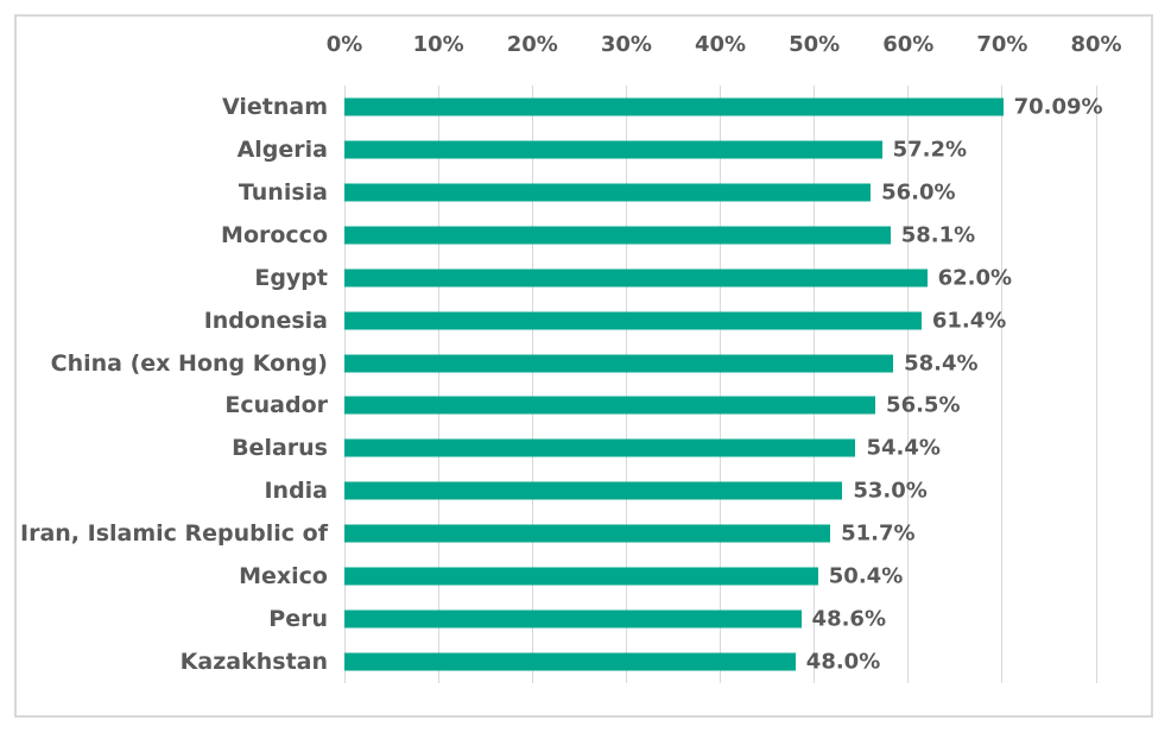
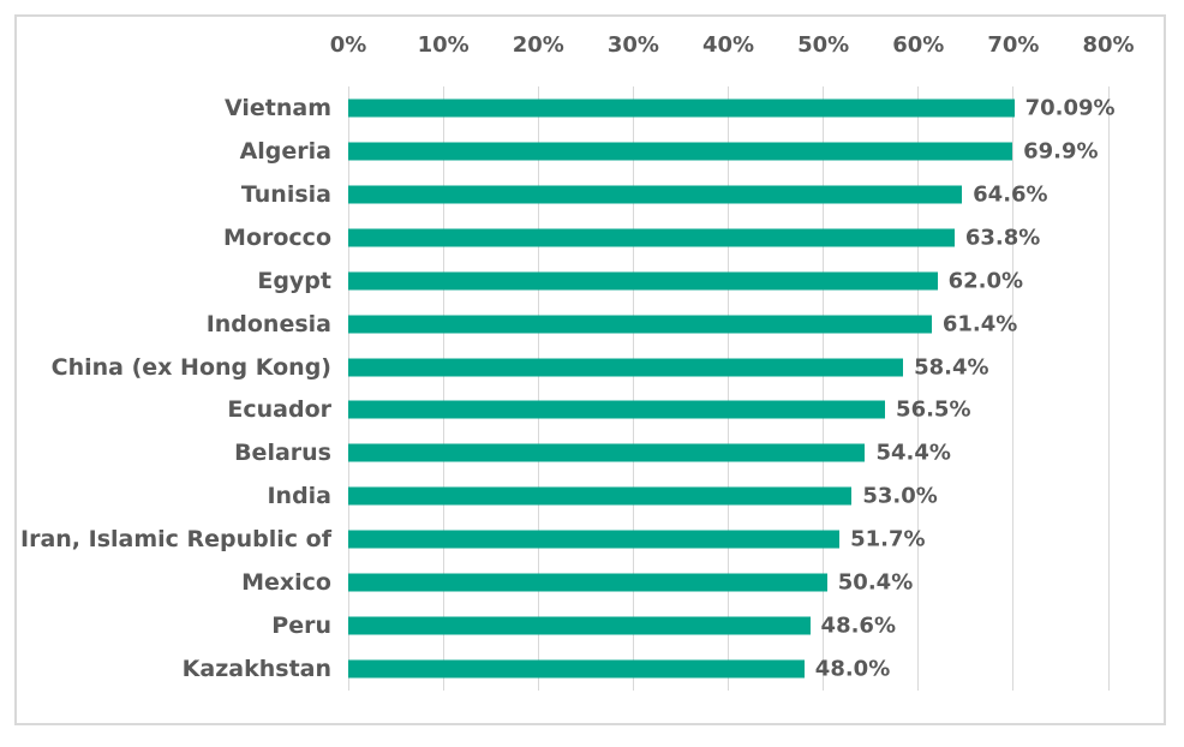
Algeria: 57.2% -> 69.9%
Tunisia: 56.0% -> 64.6%
Morocco: 58.1% -> 63.8%
